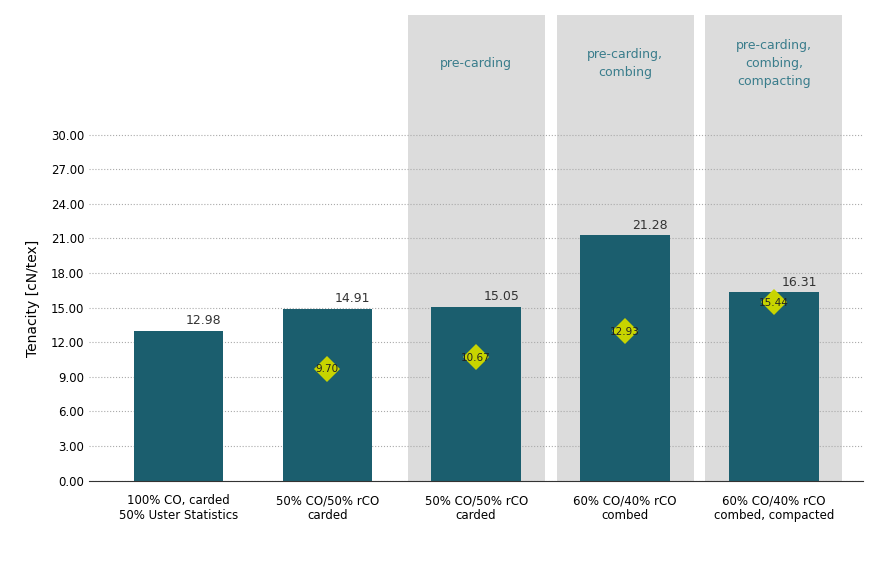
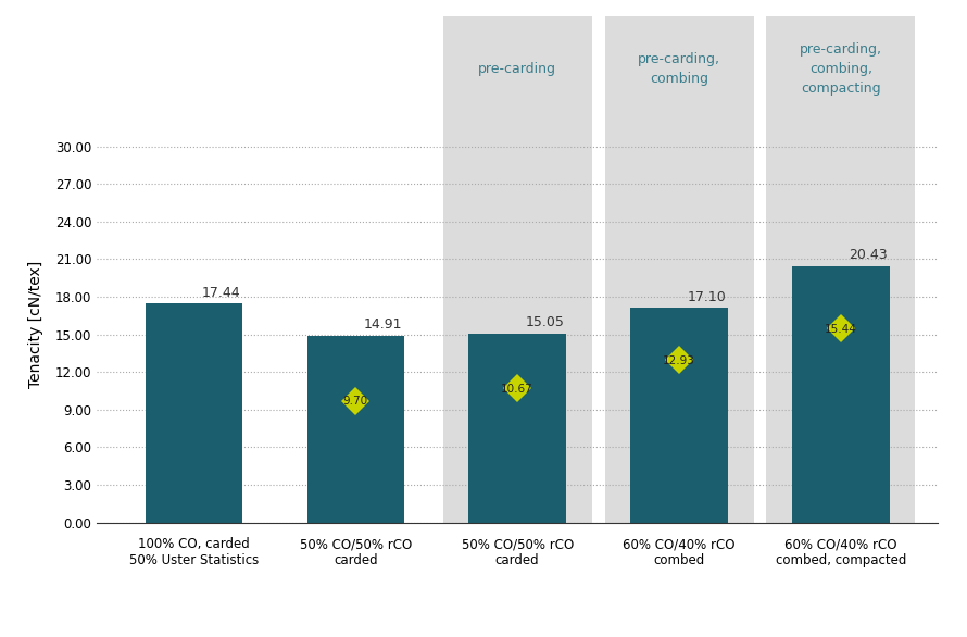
100% CO, carded 50% Uster Statistics: 12.98 -> 17.44
60% CO/40% rCO combed: 21.28 -> 17.10
60% CO/40% rCO combed, compacted: 16.31 -> 20.43
